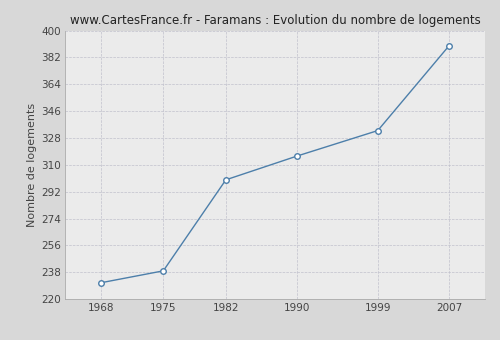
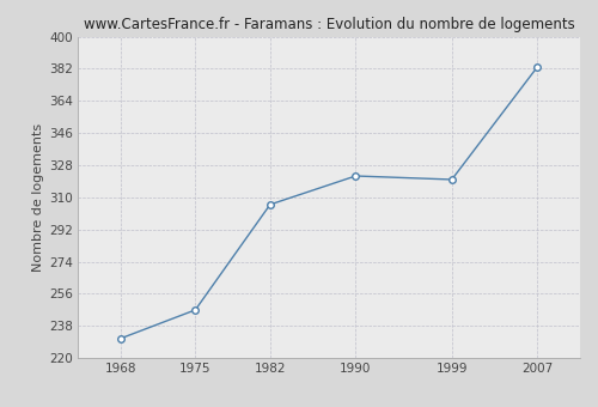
1975: 239 -> 247
1982: 300 -> 306
1990: 316 -> 322
1999: 333 -> 320
2007: 390 -> 383
